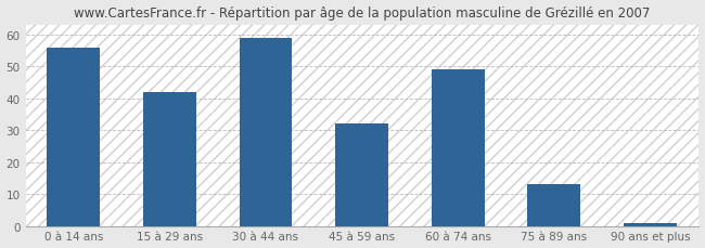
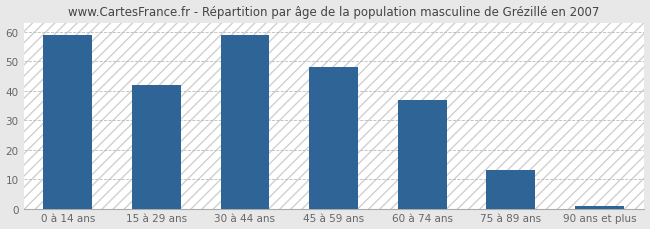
0 à 14 ans: 56 -> 59
45 à 59 ans: 32 -> 48
60 à 74 ans: 49 -> 37
